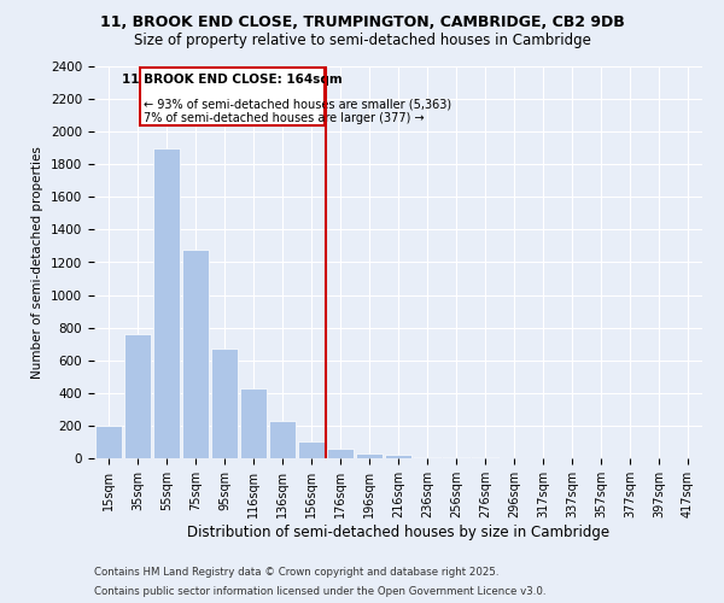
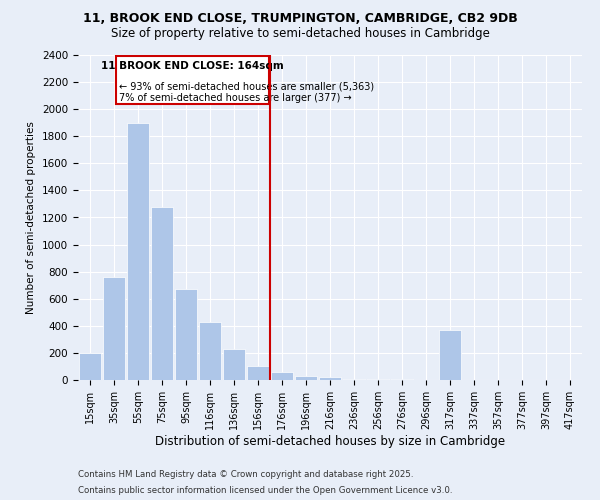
317sqm: 0 -> 370
